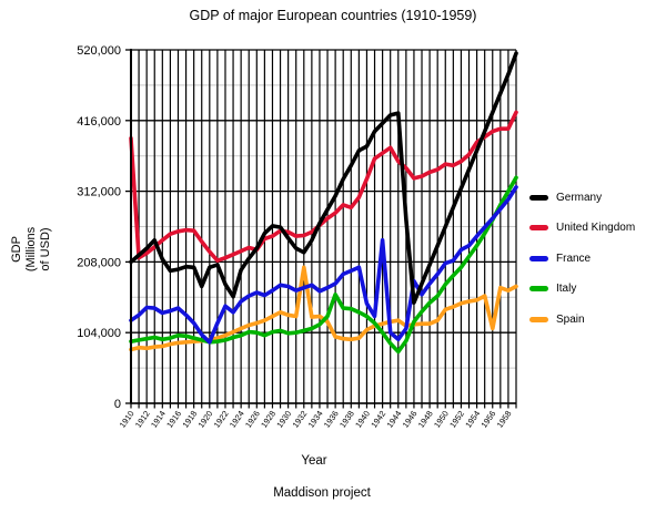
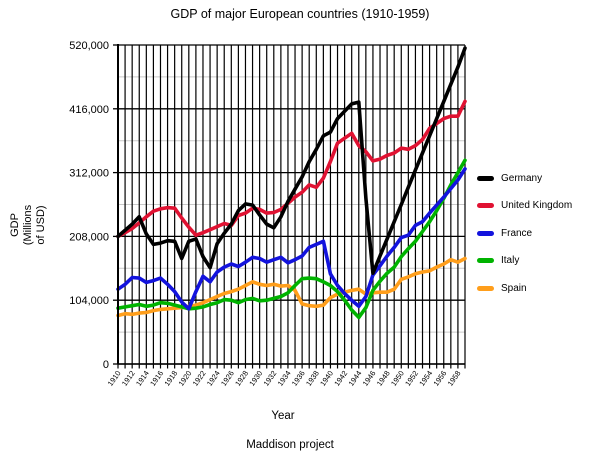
United Kingdom/1910: 390000 -> 210000
Spain/1932: 200000 -> 130000
Italy/1936: 160000 -> 140000
France/1942: 240000 -> 120000
France/1946: 180000 -> 140000
Spain/1956: 110000 -> 160000
